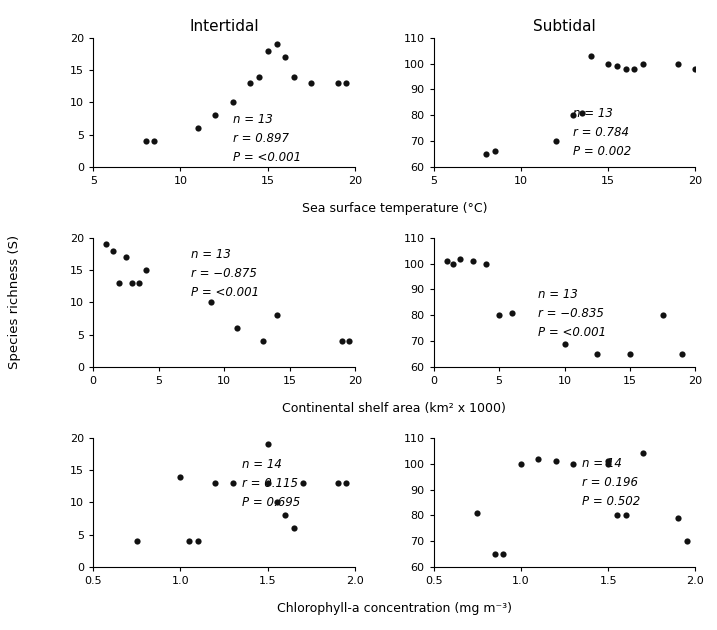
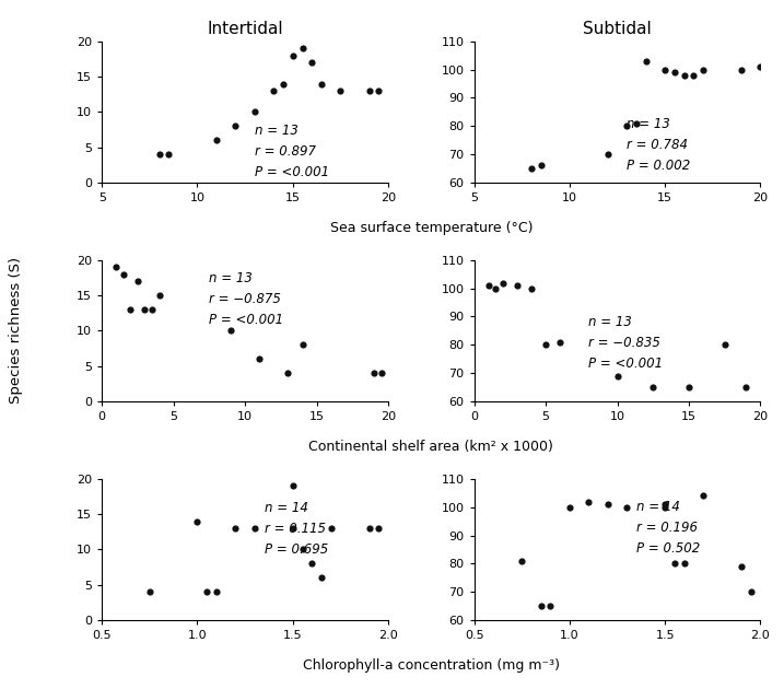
Subtidal/20: 98 -> 101
